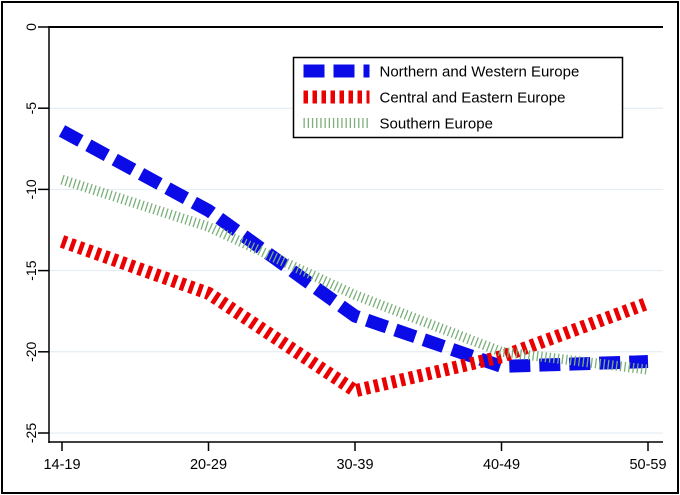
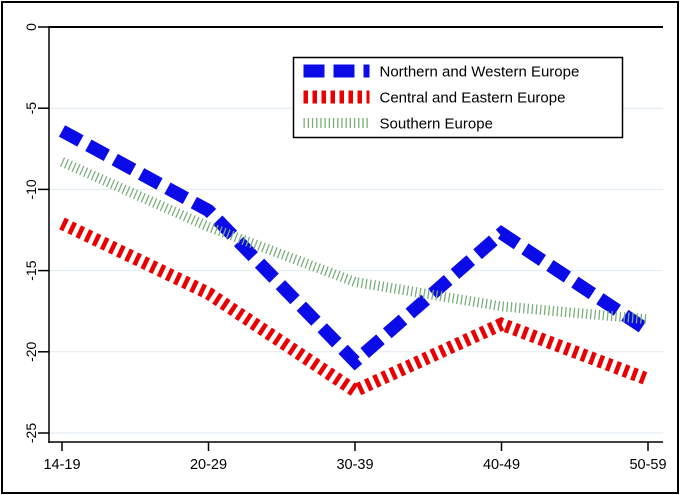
Central and Eastern Europe/14-19: -13.2 -> -12.1
Southern Europe/14-19: -9.4 -> -8.3
Northern and Western Europe/30-39: -17.8 -> -20.6
Southern Europe/30-39: -16.5 -> -15.7
Northern and Western Europe/40-49: -20.9 -> -12.7
Central and Eastern Europe/40-49: -20.3 -> -18.3
Southern Europe/40-49: -20.0 -> -17.2
Northern and Western Europe/50-59: -20.6 -> -18.7
Central and Eastern Europe/50-59: -17.0 -> -21.7
Southern Europe/50-59: -21.1 -> -18.0
